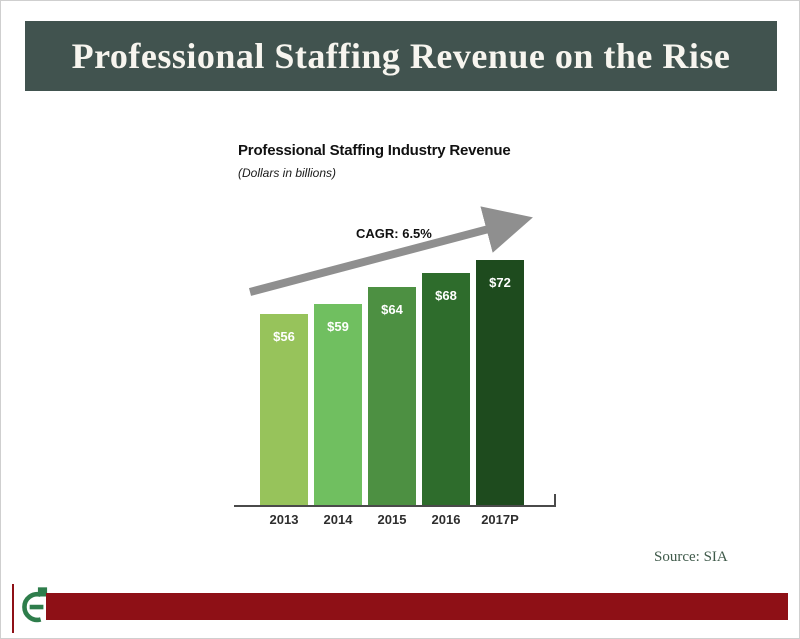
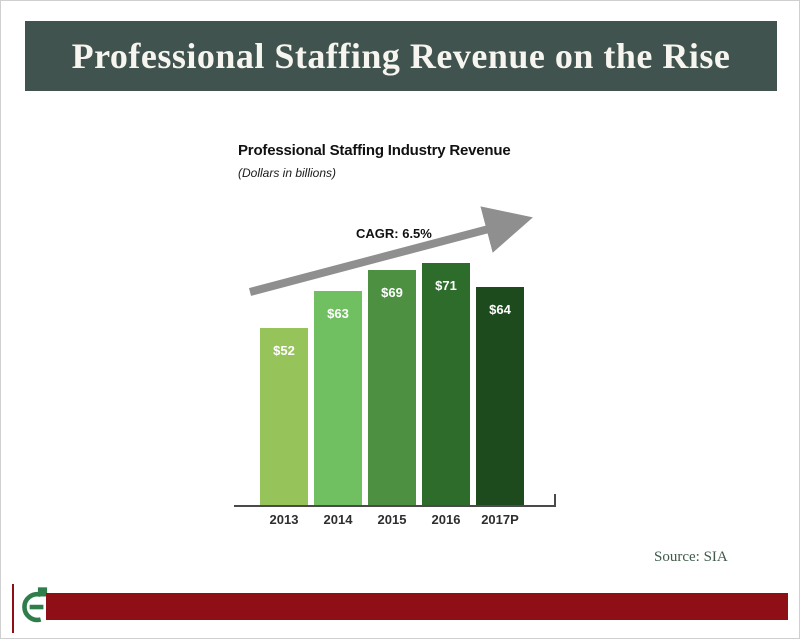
2013: $56 -> $52
2014: $59 -> $63
2015: $64 -> $69
2016: $68 -> $71
2017P: $72 -> $64
